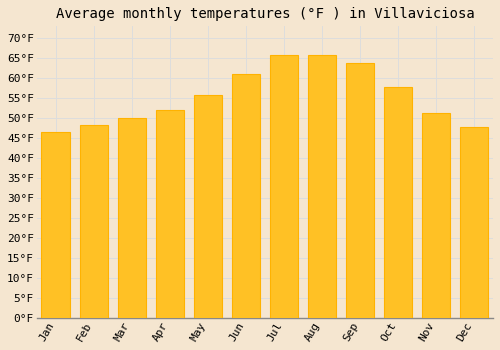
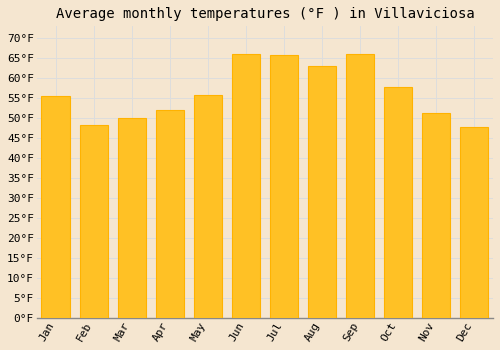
Jan: 46.4°F -> 55.5°F
Jun: 61.0°F -> 66.0°F
Aug: 65.8°F -> 63.0°F
Sep: 63.7°F -> 66.0°F
